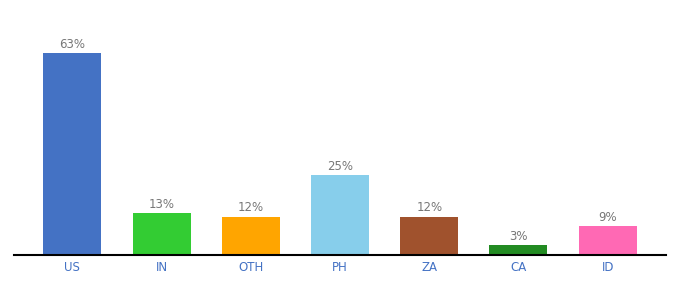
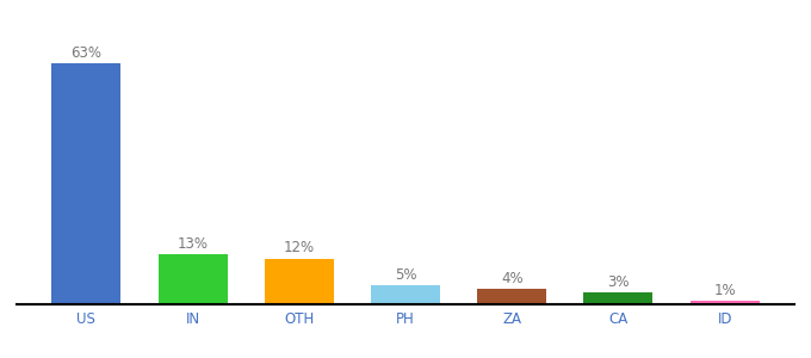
PH: 25% -> 5%
ZA: 12% -> 4%
ID: 9% -> 1%
